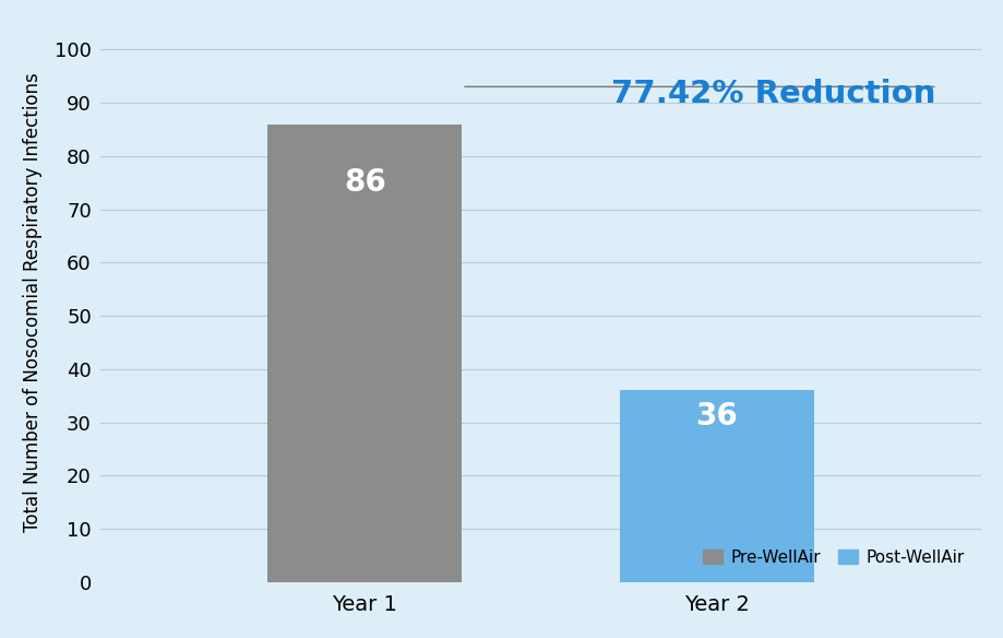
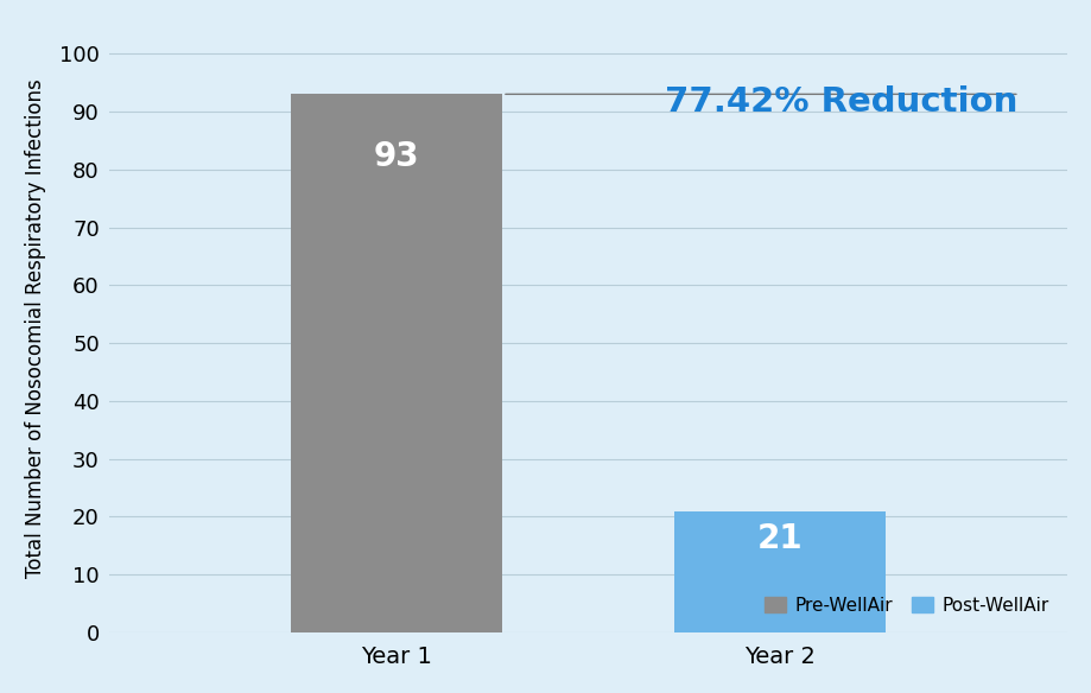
Year 1: 86 -> 93
Year 2: 36 -> 21
